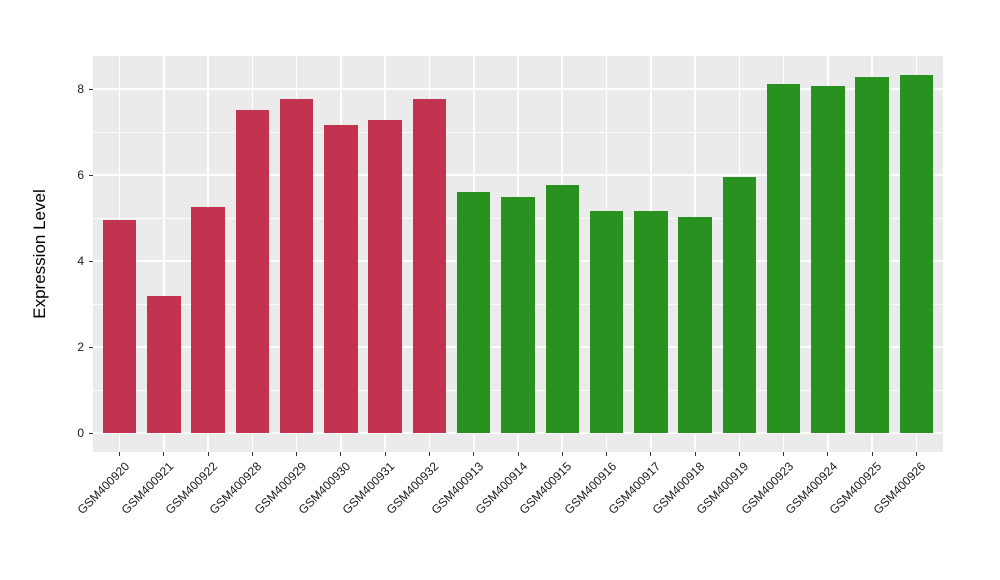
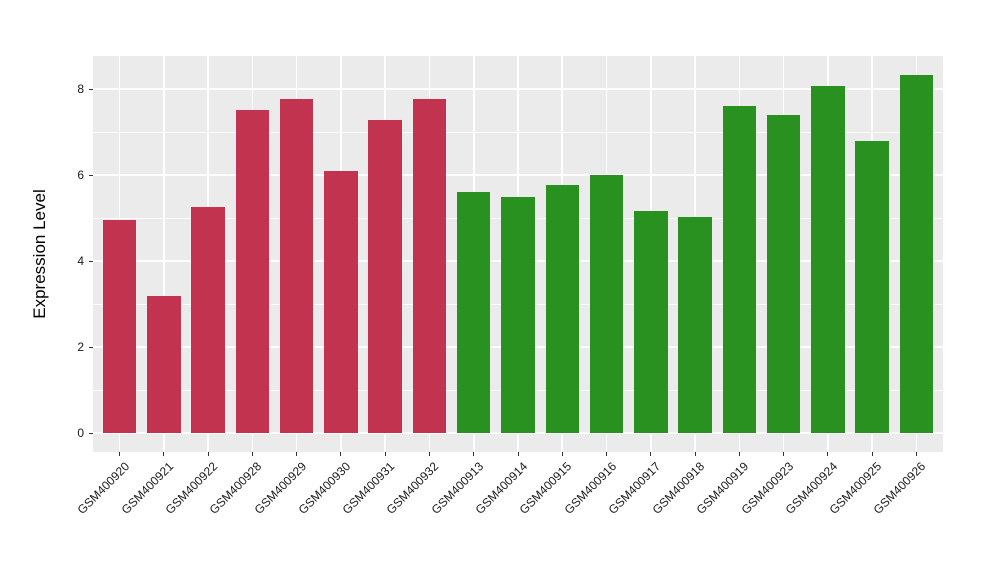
GSM400930: 7.2 -> 6.1
GSM400916: 5.2 -> 6.0
GSM400919: 6.0 -> 7.6
GSM400923: 8.1 -> 7.4
GSM400925: 8.3 -> 6.8
